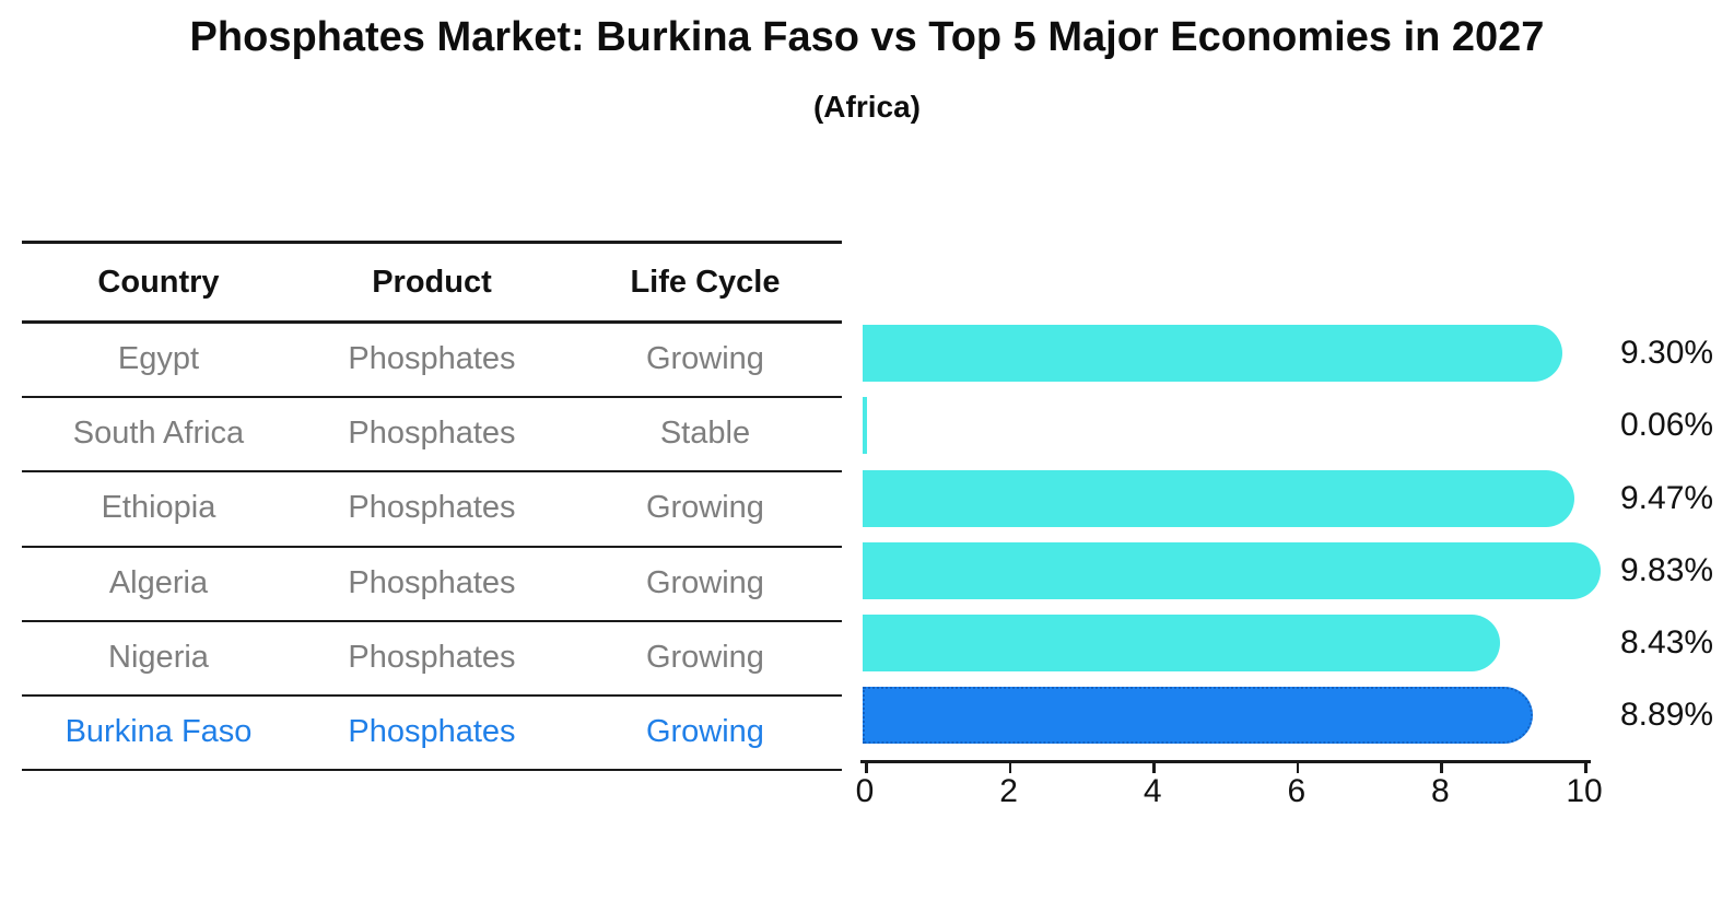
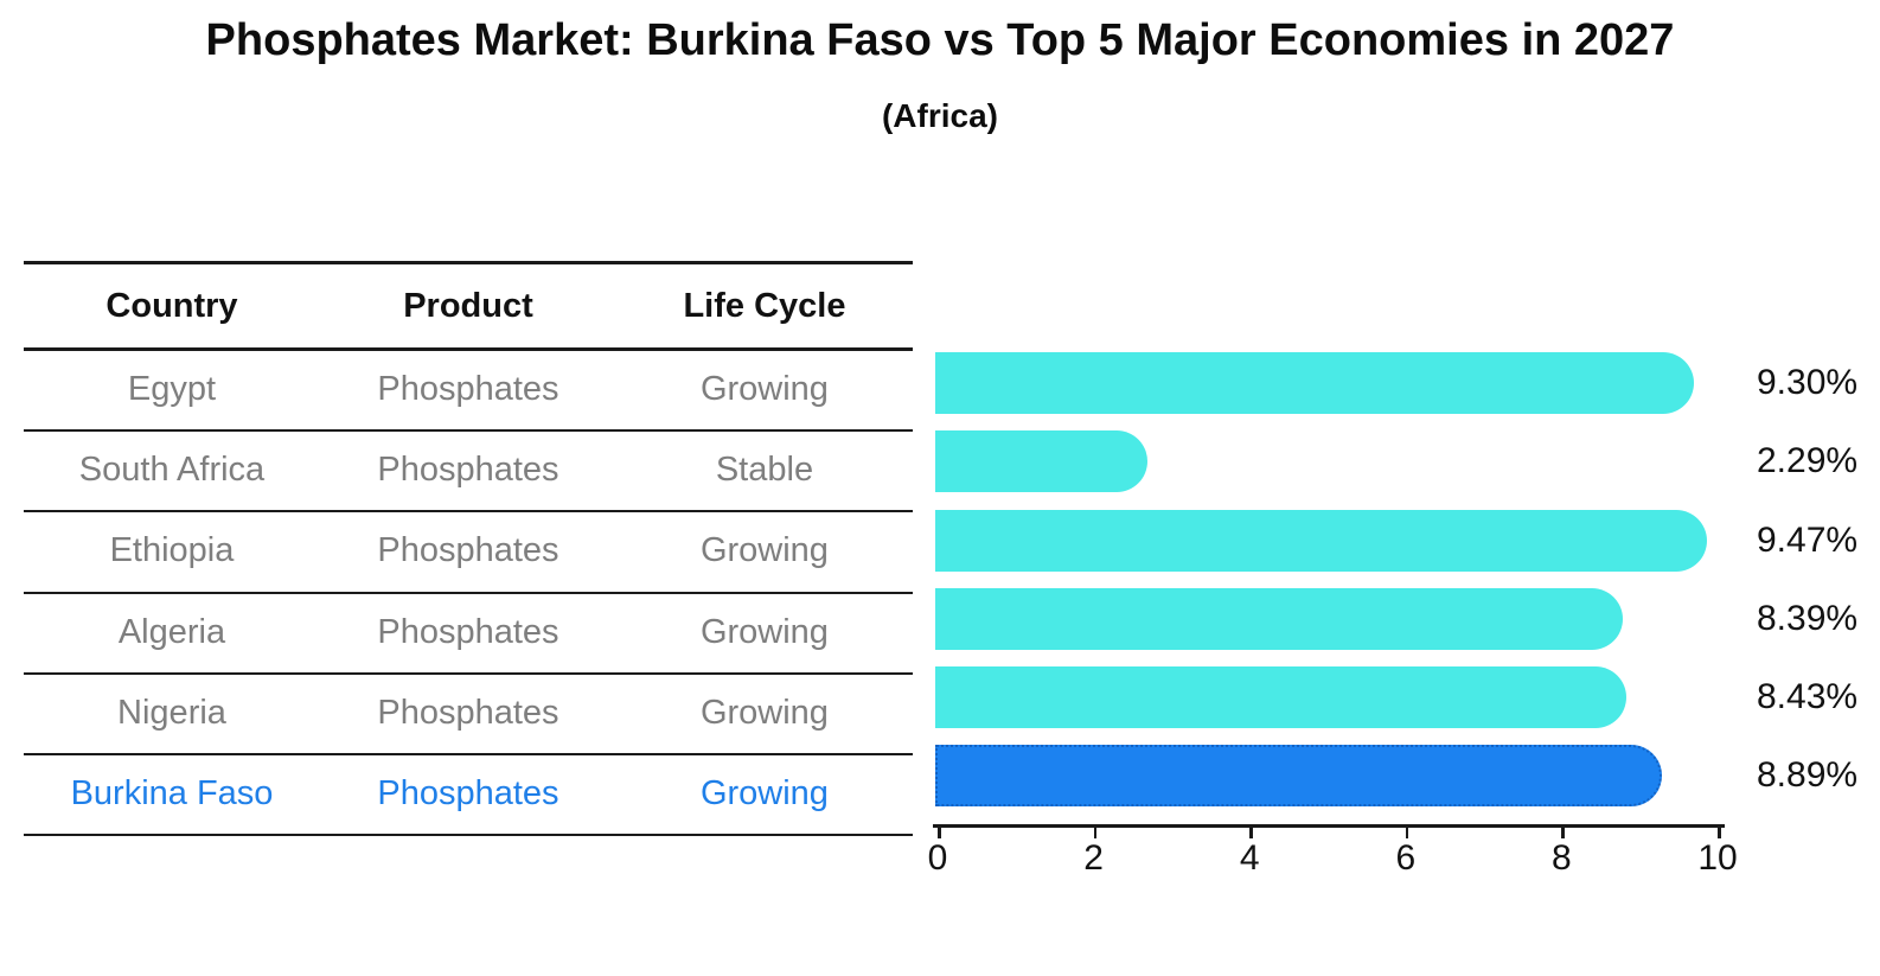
South Africa: 0.06% -> 2.29%
Algeria: 9.83% -> 8.39%
